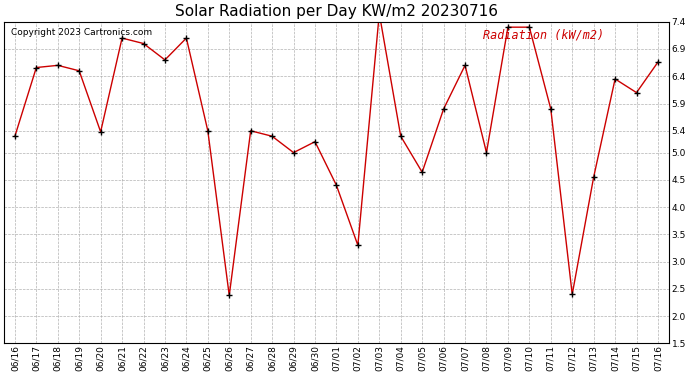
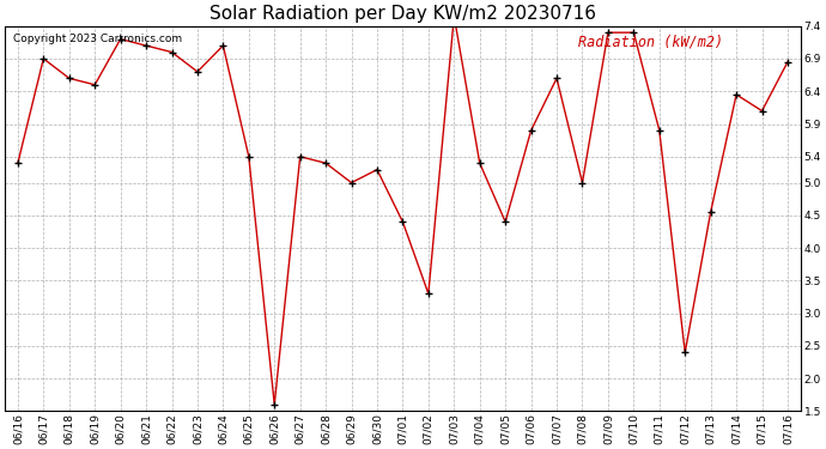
06/17: 6.56 -> 6.90
06/20: 5.38 -> 7.20
06/26: 2.38 -> 1.60
07/05: 4.64 -> 4.40
07/16: 6.66 -> 6.85
